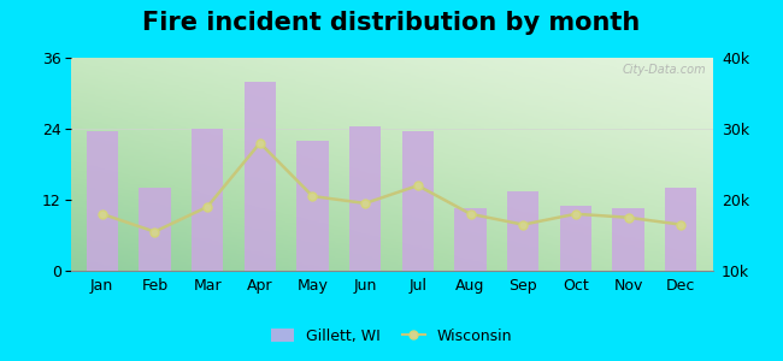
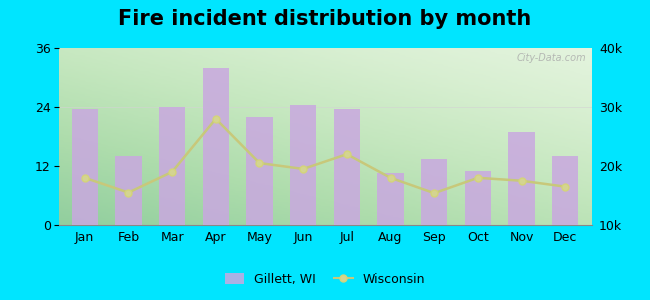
Wisconsin/Sep: 16.5k -> 15.4k
Gillett, WI/Nov: 10.5 -> 19.0
